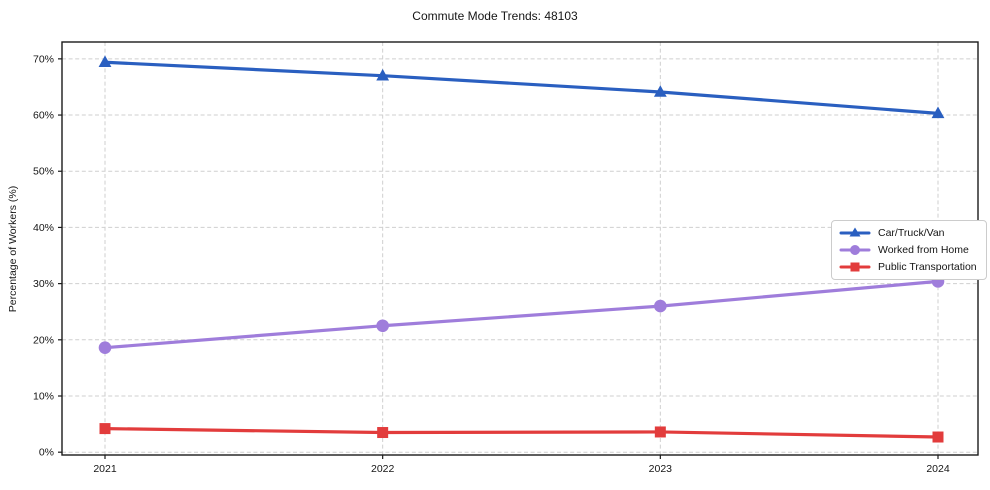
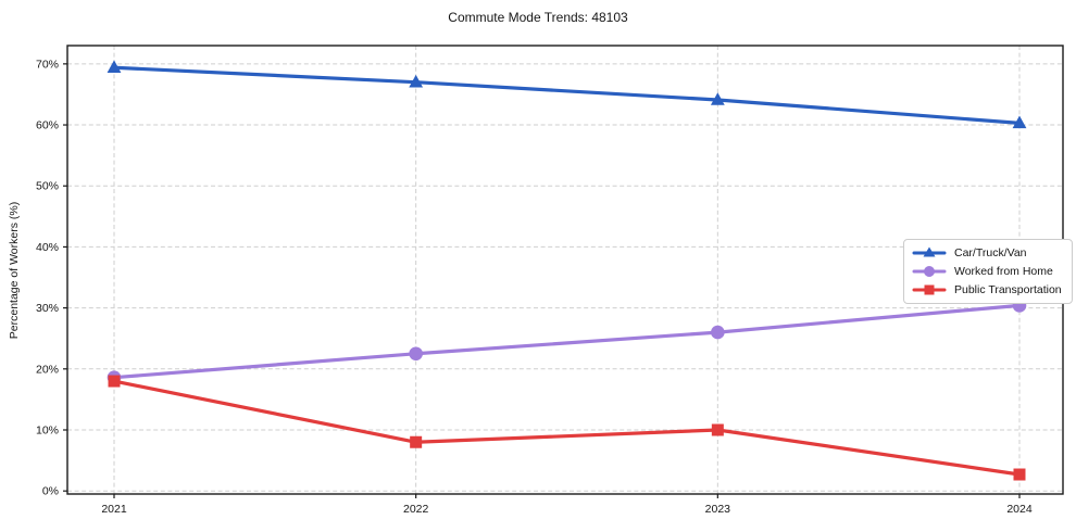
Public Transportation/2021: 4% -> 18%
Public Transportation/2022: 4% -> 8%
Public Transportation/2023: 4% -> 10%
